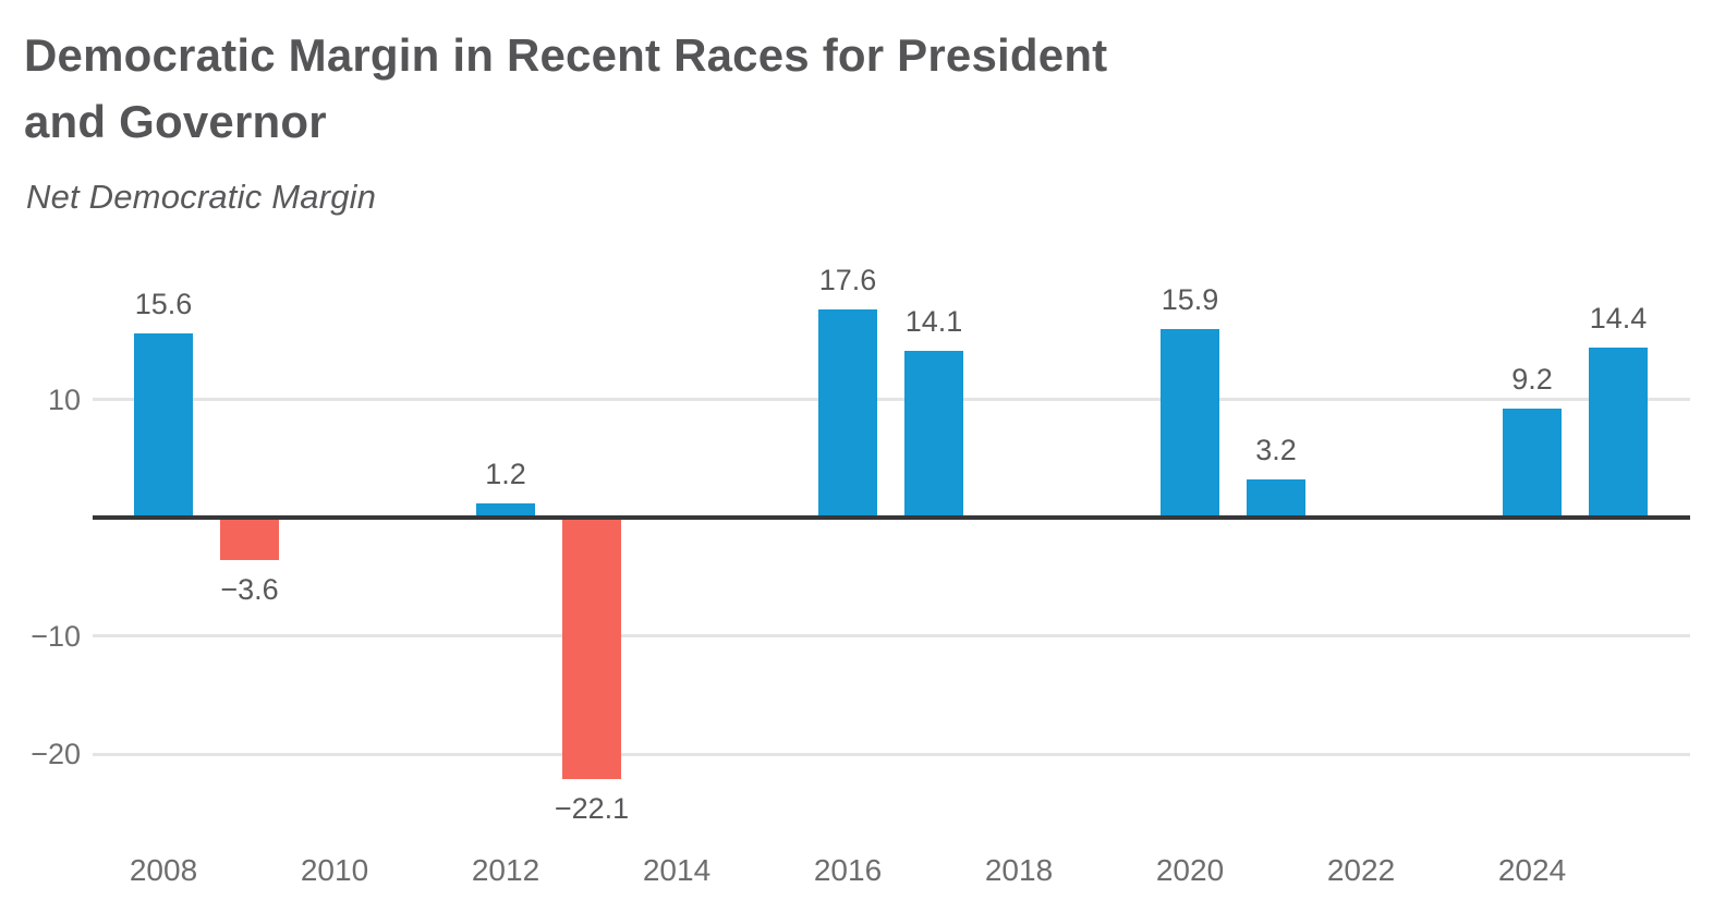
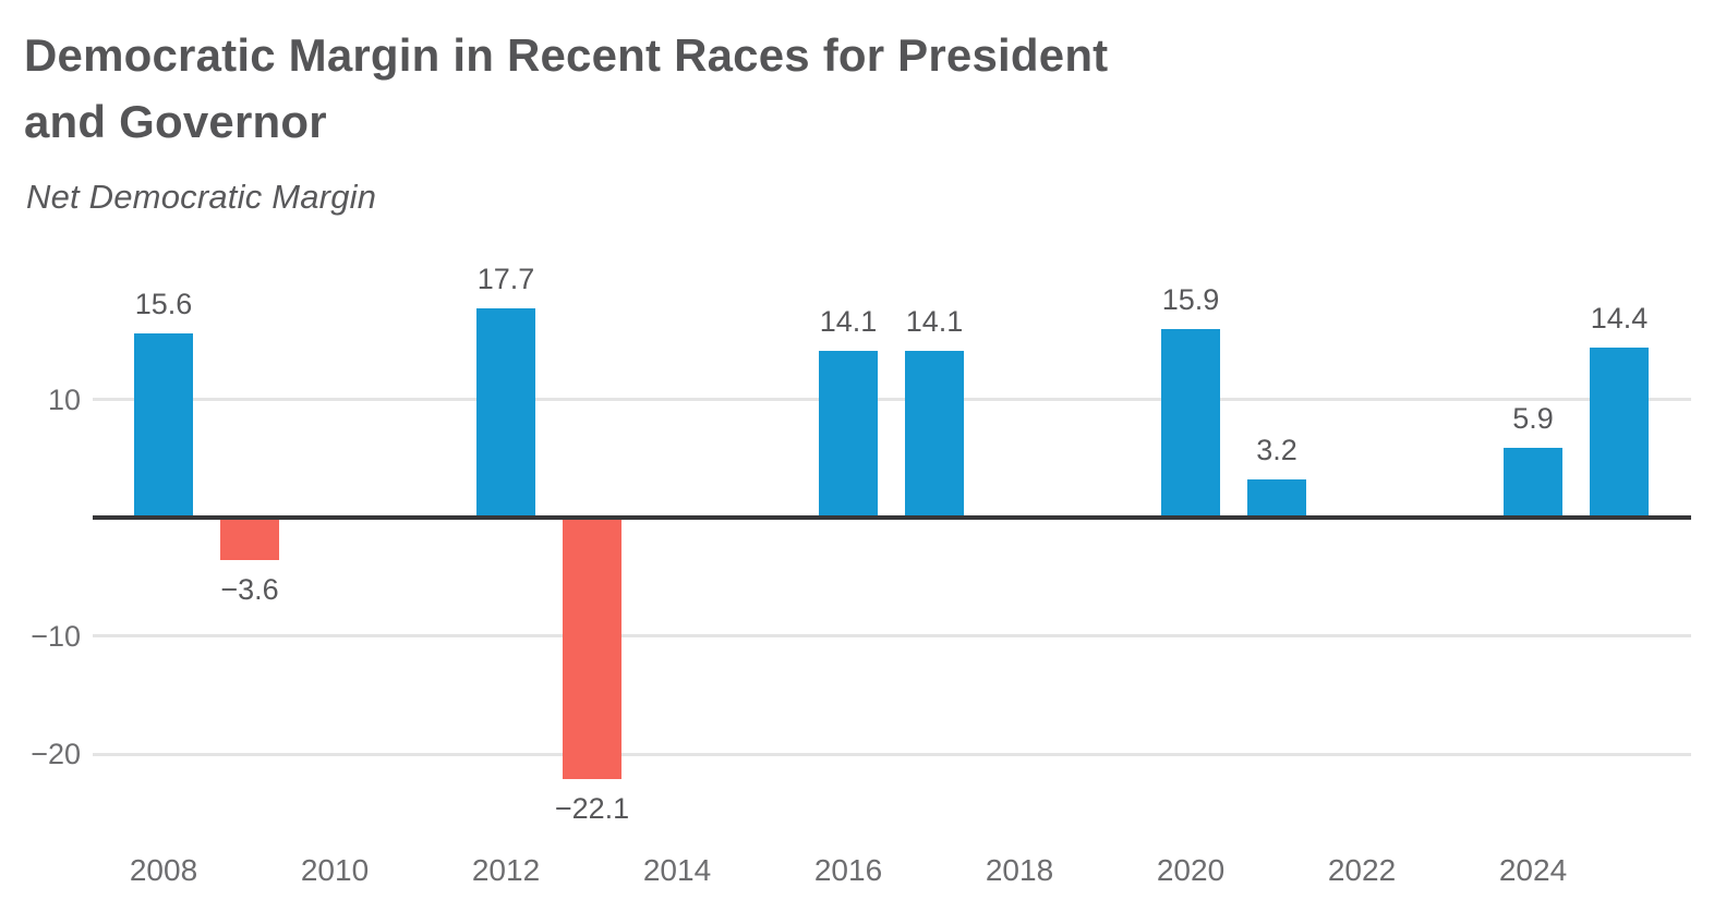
2012: 1.2 -> 17.7
2016: 17.6 -> 14.1
2024: 9.2 -> 5.9
